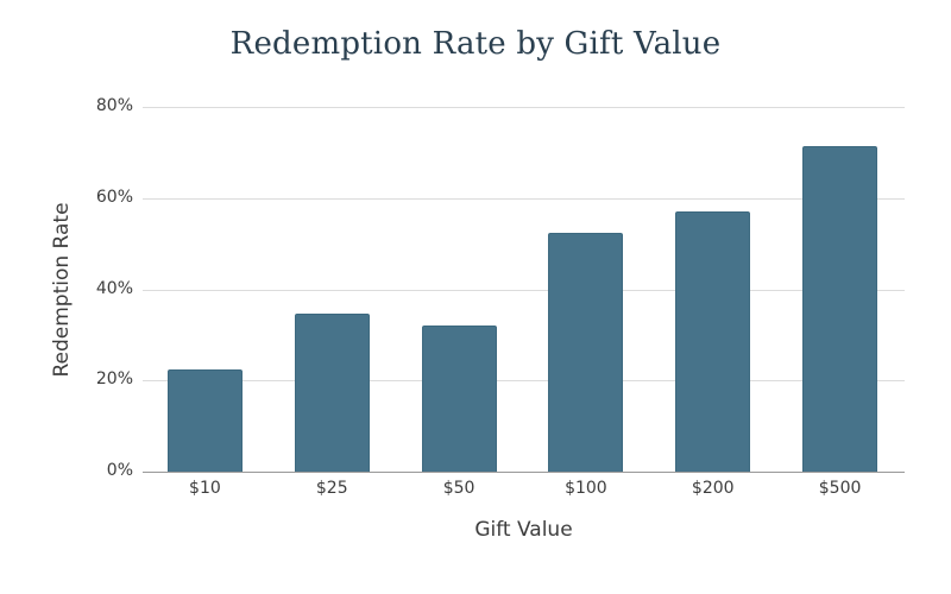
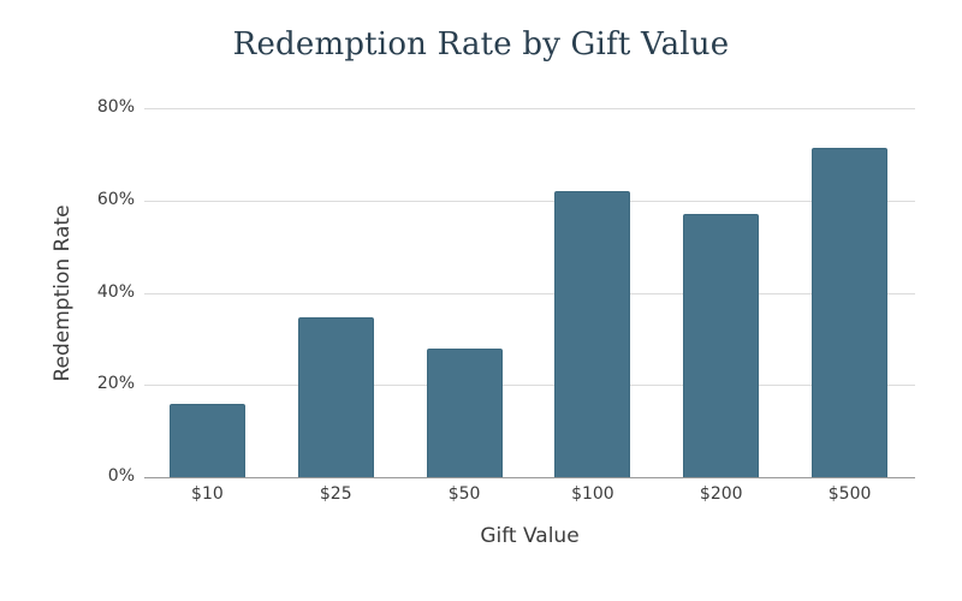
$10: 22% -> 16%
$50: 32% -> 28%
$100: 52% -> 62%
